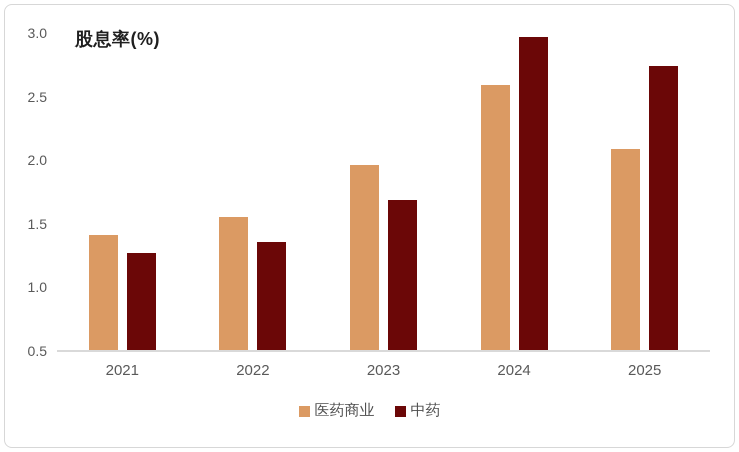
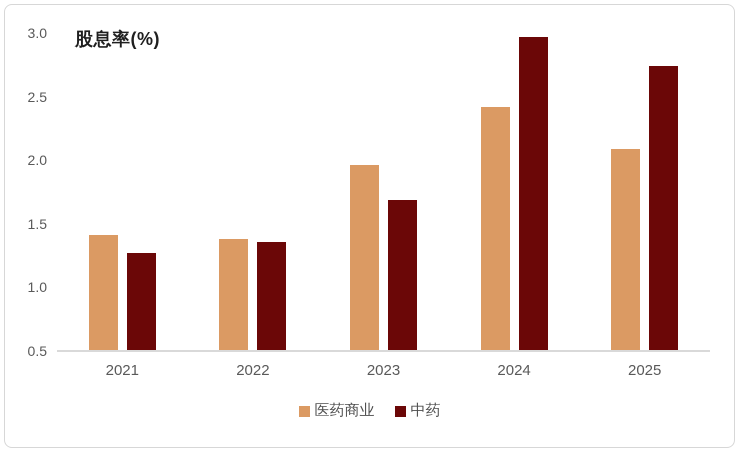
医药商业/2022: 1.55 -> 1.38
医药商业/2024: 2.59 -> 2.42
